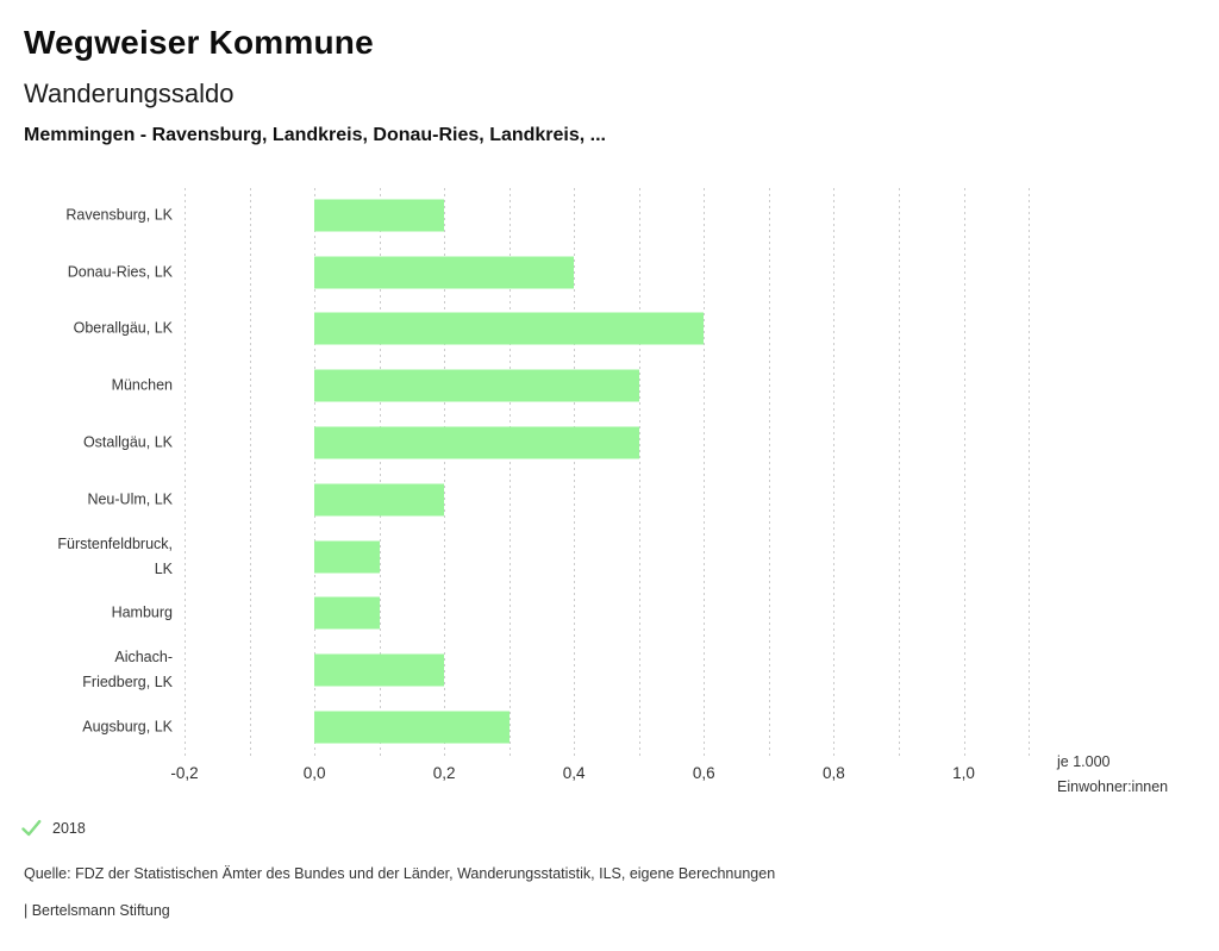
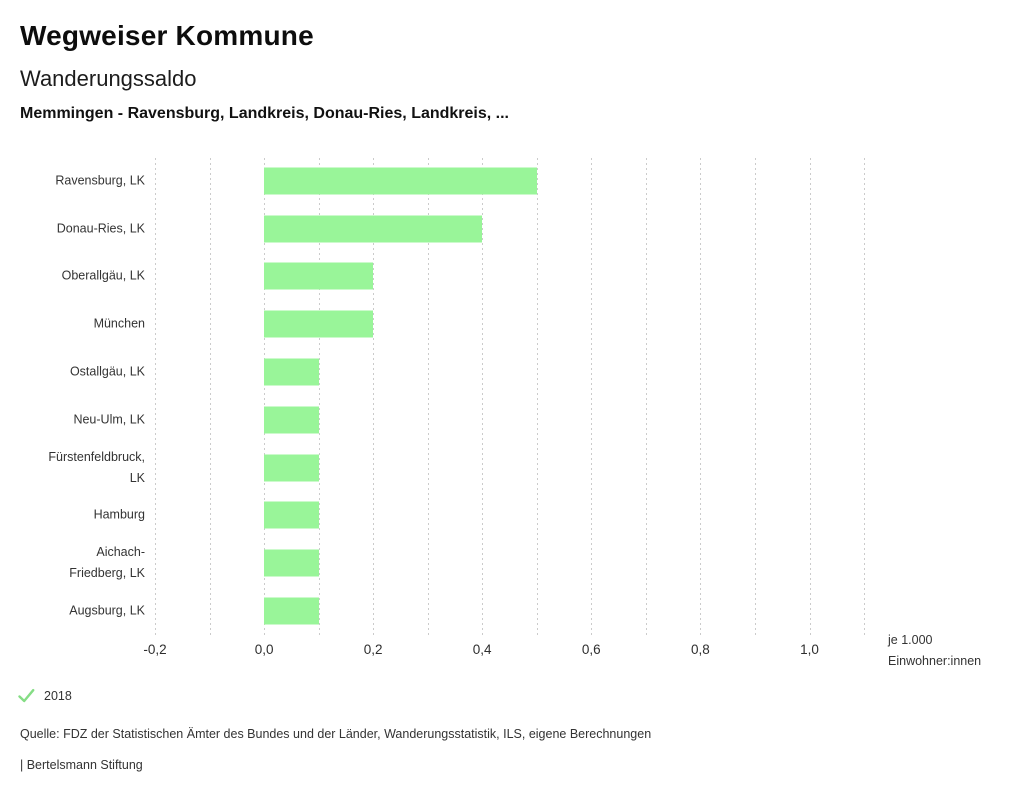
Ravensburg, LK: 0,2 -> 0,5
Oberallgäu, LK: 0,6 -> 0,2
München: 0,5 -> 0,2
Ostallgäu, LK: 0,5 -> 0,1
Neu-Ulm, LK: 0,2 -> 0,1
Aichach-Friedberg, LK: 0,2 -> 0,1
Augsburg, LK: 0,3 -> 0,1
